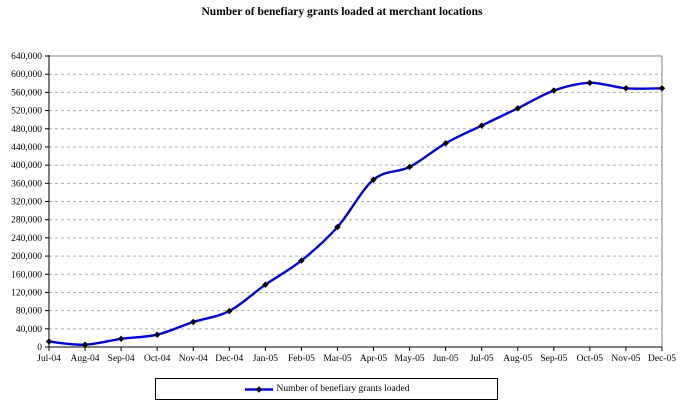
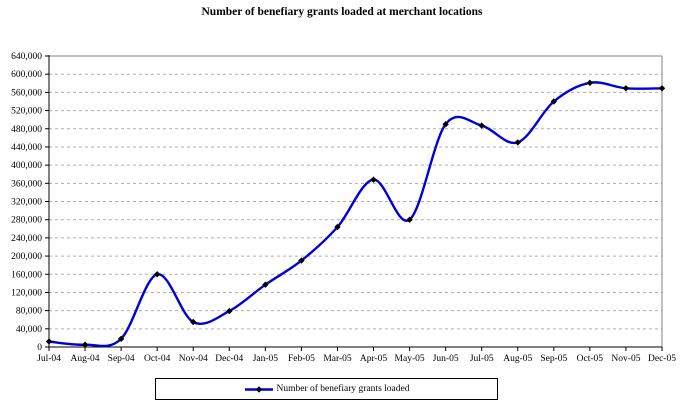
Oct-04: 30000 -> 160000
May-05: 400000 -> 280000
Jun-05: 450000 -> 490000
Aug-05: 520000 -> 450000
Sep-05: 560000 -> 540000
